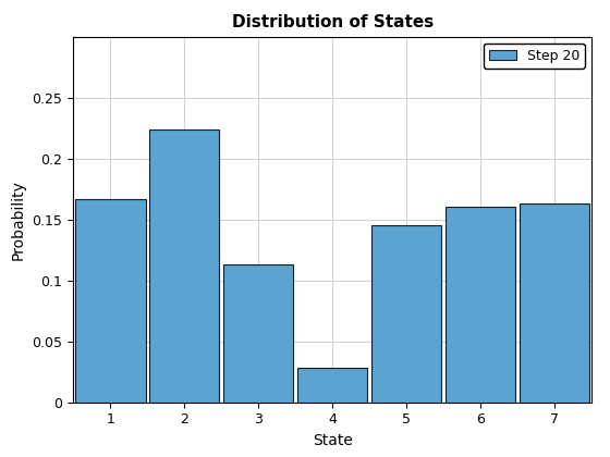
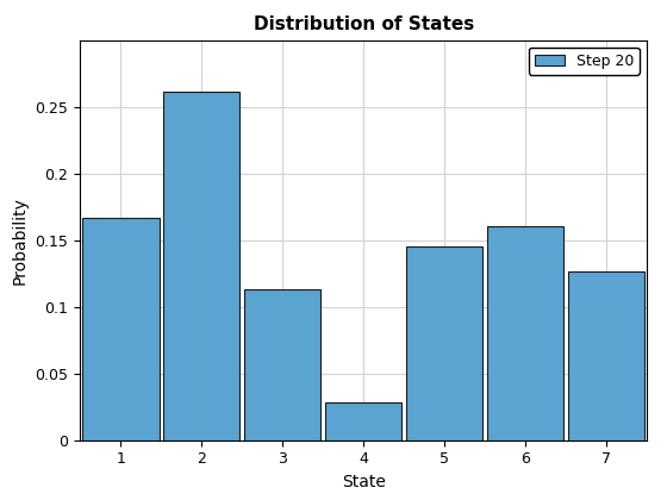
2: 0.224 -> 0.261
7: 0.163 -> 0.126
